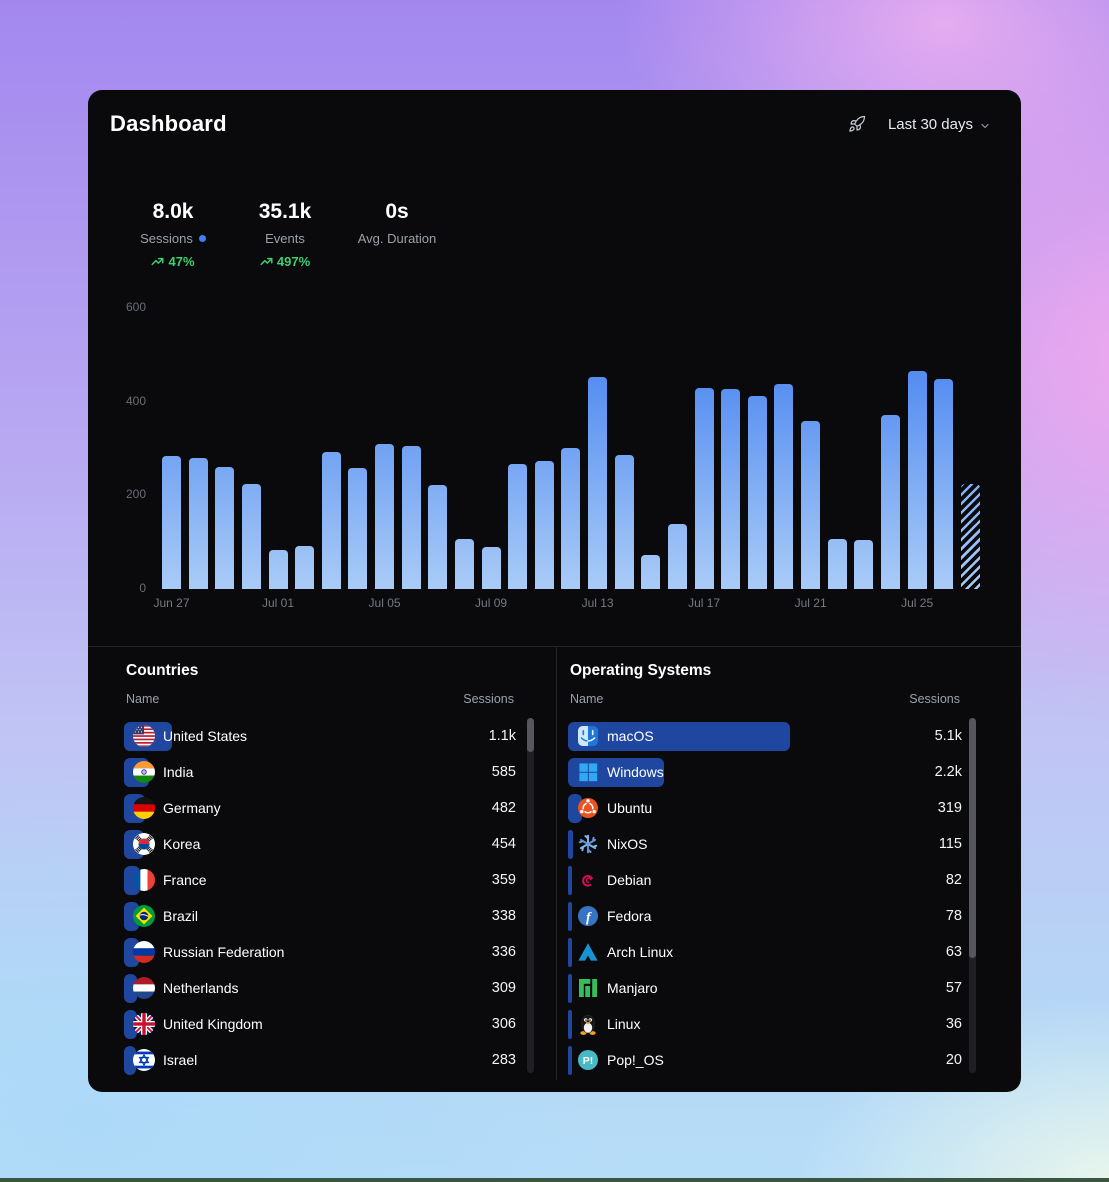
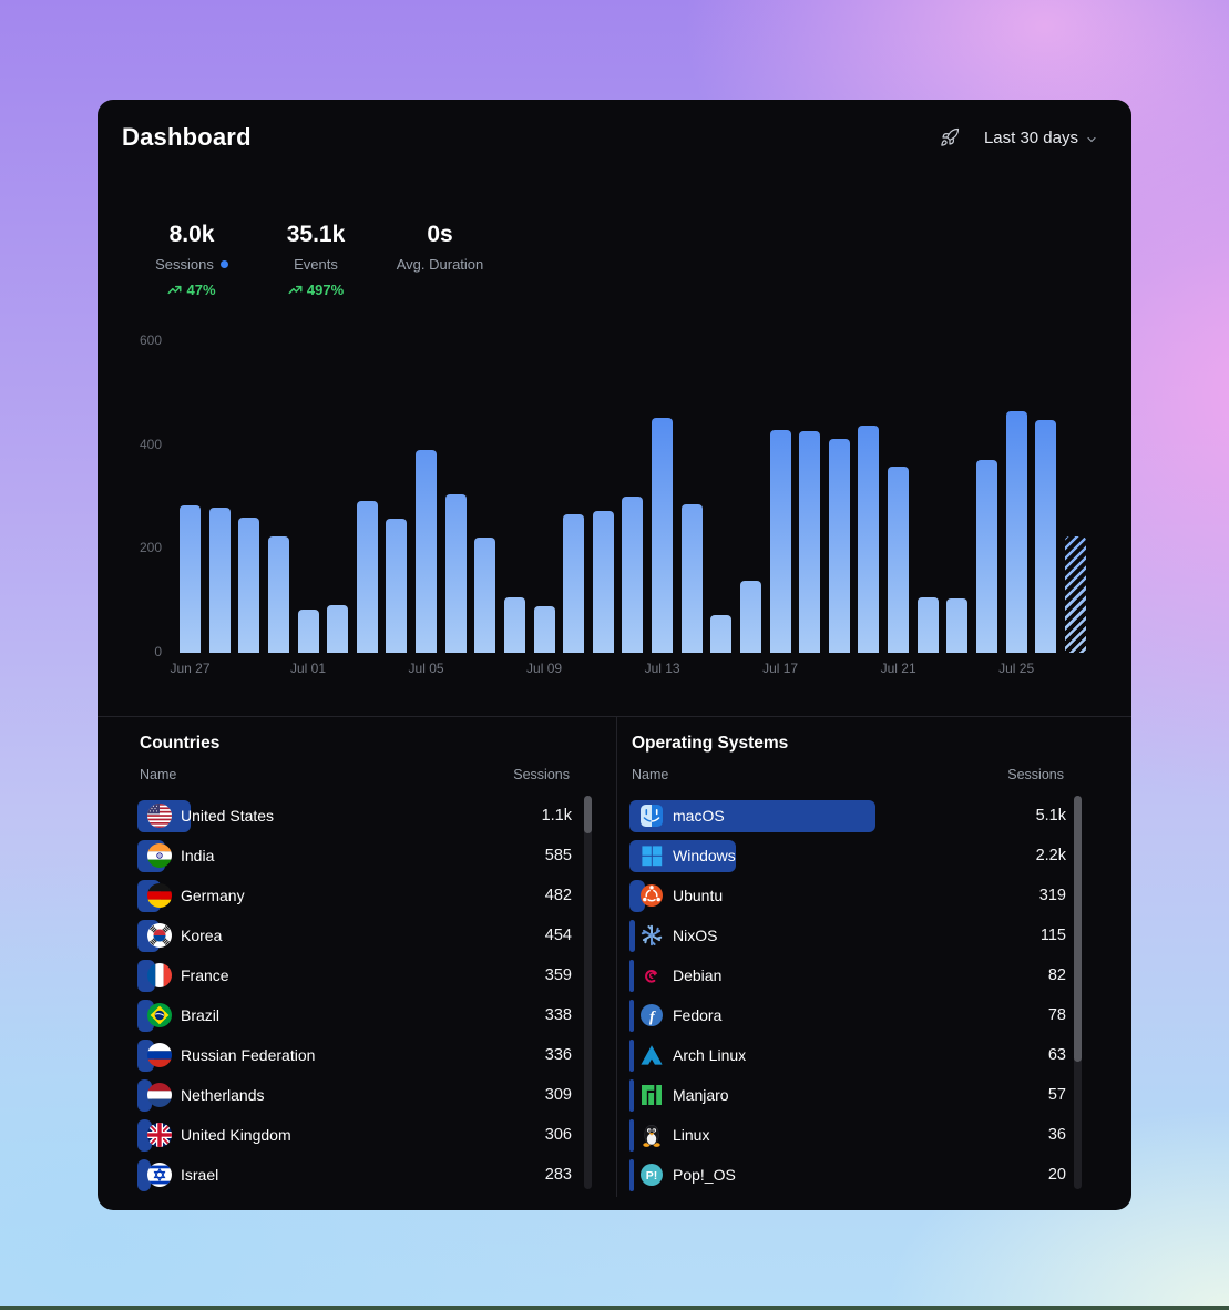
Jul 05: 310 -> 390
